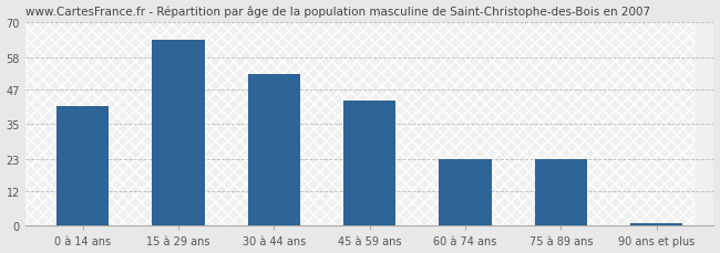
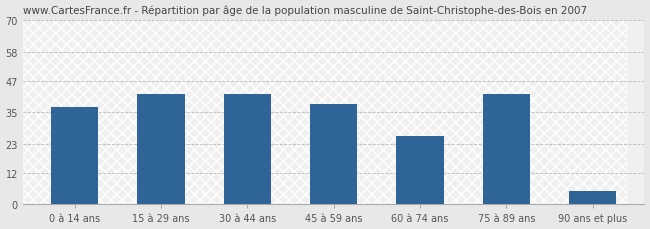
0 à 14 ans: 41 -> 37
15 à 29 ans: 64 -> 42
30 à 44 ans: 52 -> 42
45 à 59 ans: 43 -> 38
60 à 74 ans: 23 -> 26
75 à 89 ans: 23 -> 42
90 ans et plus: 1 -> 5
